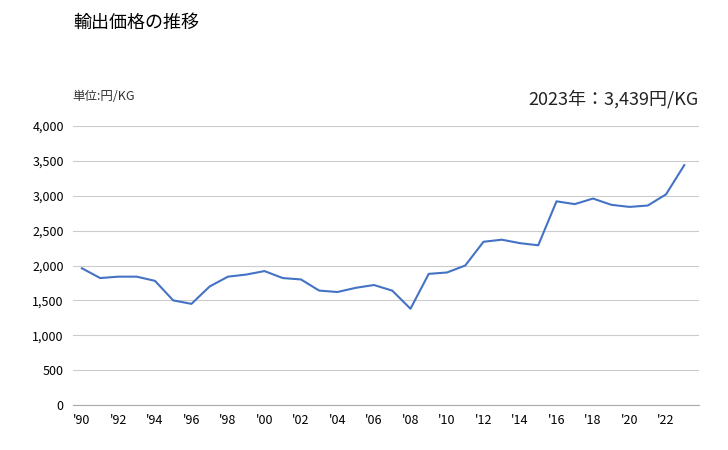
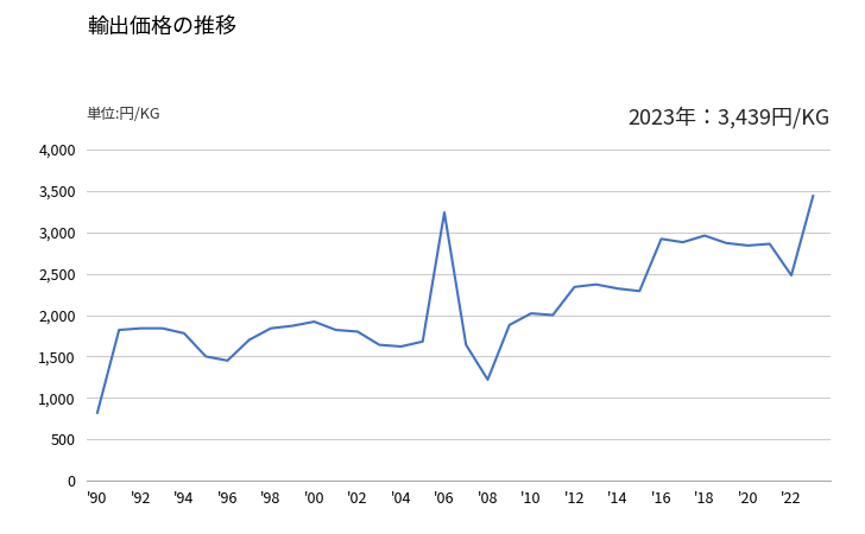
'90: 1,960 -> 820
'06: 1,720 -> 3,240
'08: 1,380 -> 1,220
'10: 1,900 -> 2,020
'22: 3,020 -> 2,480
